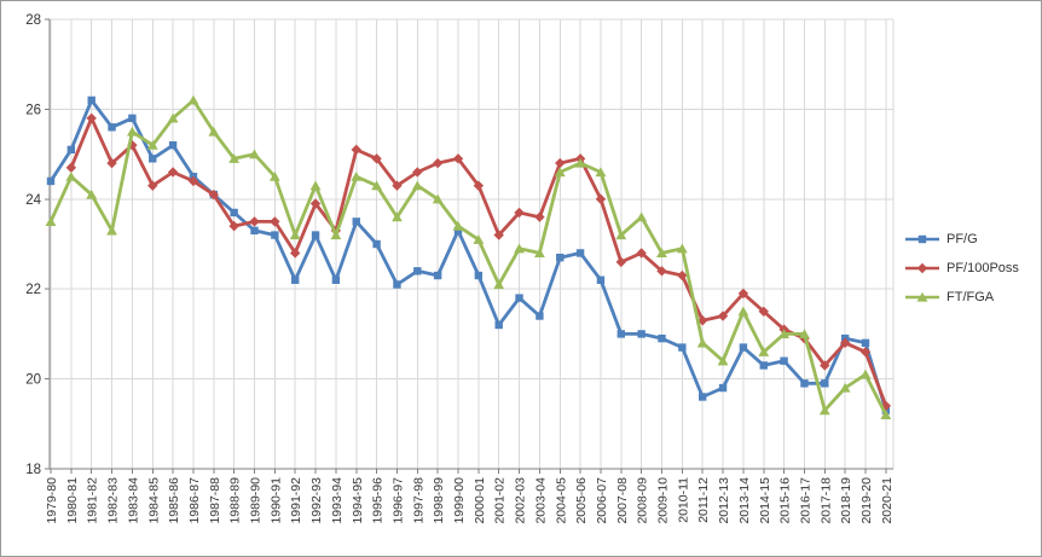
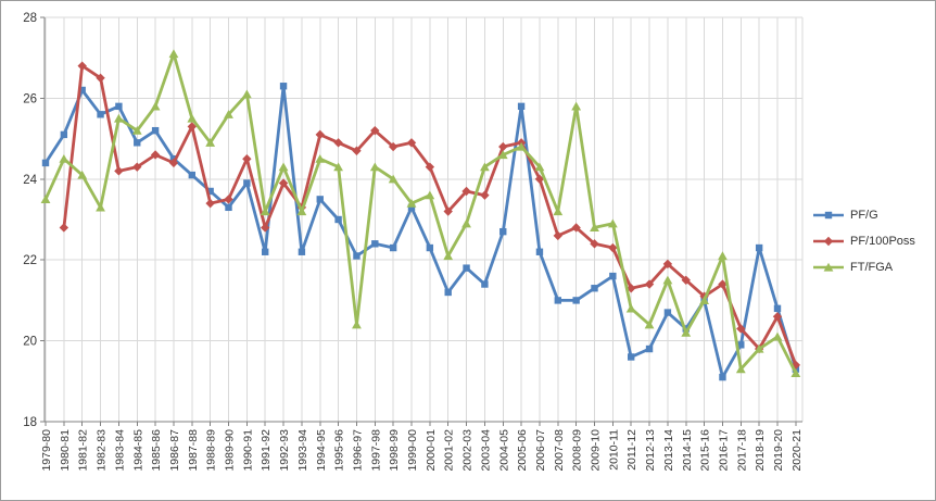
PF/100Poss/1980-81: 24.7 -> 22.8
PF/100Poss/1981-82: 25.8 -> 26.8
PF/100Poss/1982-83: 24.8 -> 26.5
PF/100Poss/1983-84: 25.2 -> 24.2
FT/FGA/1986-87: 26.2 -> 27.1
PF/100Poss/1987-88: 24.1 -> 25.3
FT/FGA/1989-90: 25.0 -> 25.6
PF/G/1990-91: 23.2 -> 23.9
PF/100Poss/1990-91: 23.5 -> 24.5
FT/FGA/1990-91: 24.5 -> 26.1
PF/G/1992-93: 23.2 -> 26.3
PF/100Poss/1996-97: 24.3 -> 24.7
FT/FGA/1996-97: 23.6 -> 20.4
PF/100Poss/1997-98: 24.6 -> 25.2
FT/FGA/2000-01: 23.1 -> 23.6
FT/FGA/2003-04: 22.8 -> 24.3
PF/G/2005-06: 22.8 -> 25.8
FT/FGA/2006-07: 24.6 -> 24.3
FT/FGA/2008-09: 23.6 -> 25.8
PF/G/2009-10: 20.9 -> 21.3
PF/G/2010-11: 20.7 -> 21.6
FT/FGA/2014-15: 20.6 -> 20.2
PF/G/2015-16: 20.4 -> 21.0
PF/G/2016-17: 19.9 -> 19.1
PF/100Poss/2016-17: 20.9 -> 21.4
FT/FGA/2016-17: 21.0 -> 22.1
PF/G/2018-19: 20.9 -> 22.3
PF/100Poss/2018-19: 20.8 -> 19.8
